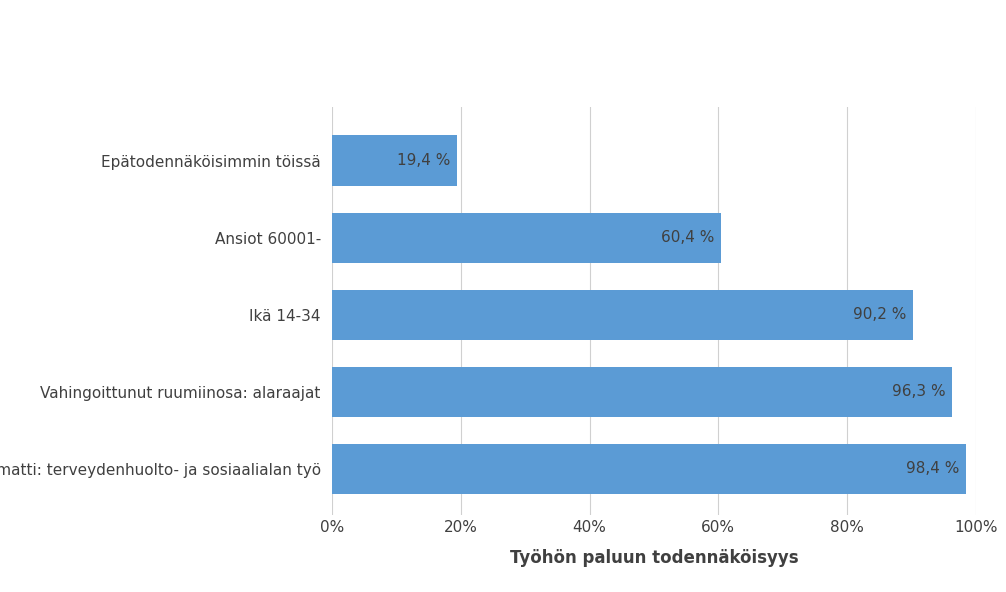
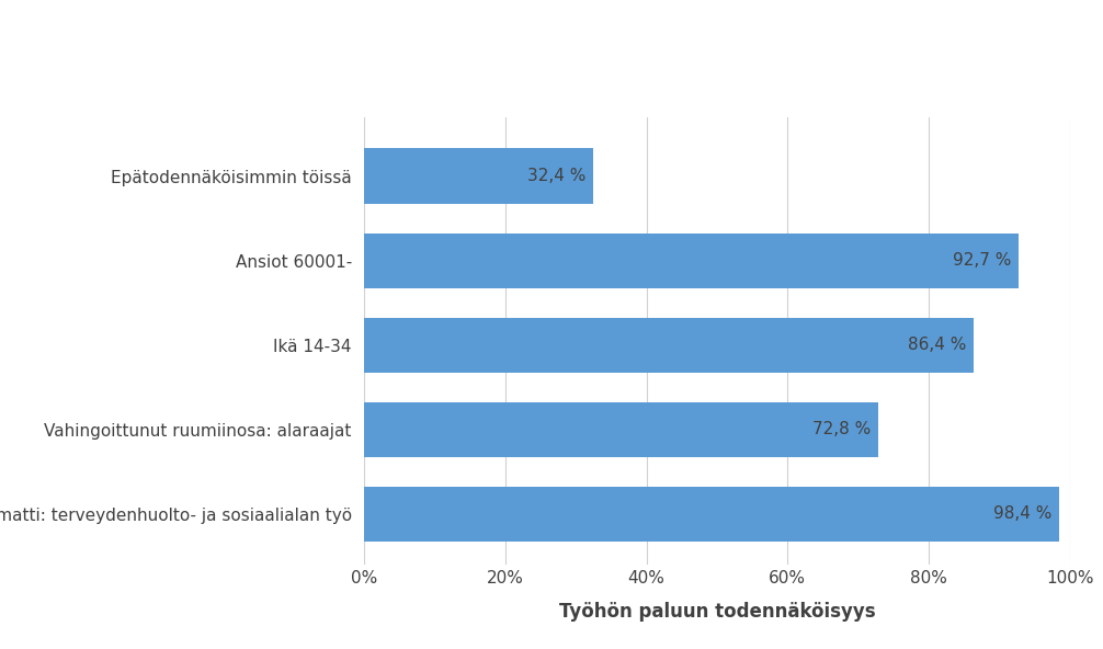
Epätodennäköisimmin töissä: 19,4 -> 32,4
Ansiot 60001-: 60,4 -> 92,7
Ikä 14-34: 90,2 -> 86,4
Vahingoittunut ruumiinosa: alaraajat: 96,3 -> 72,8
